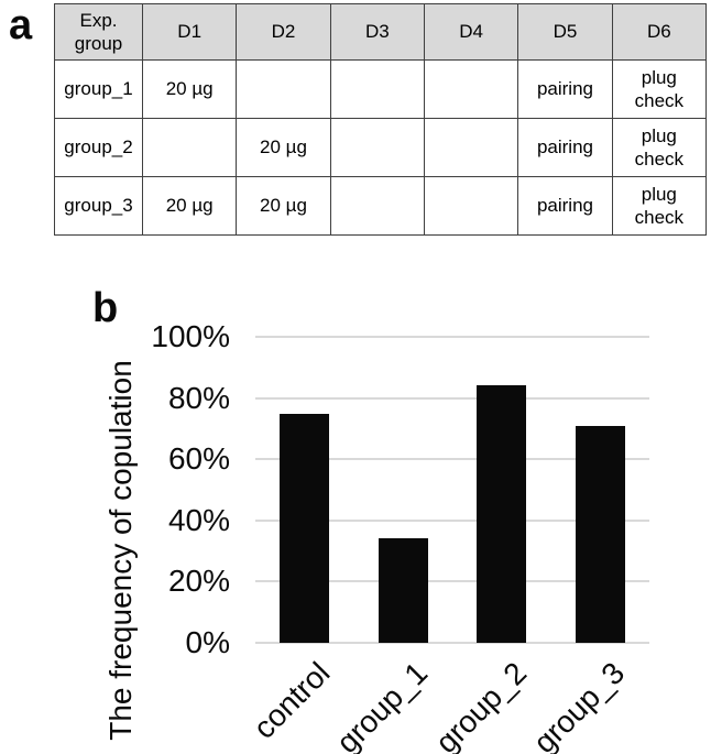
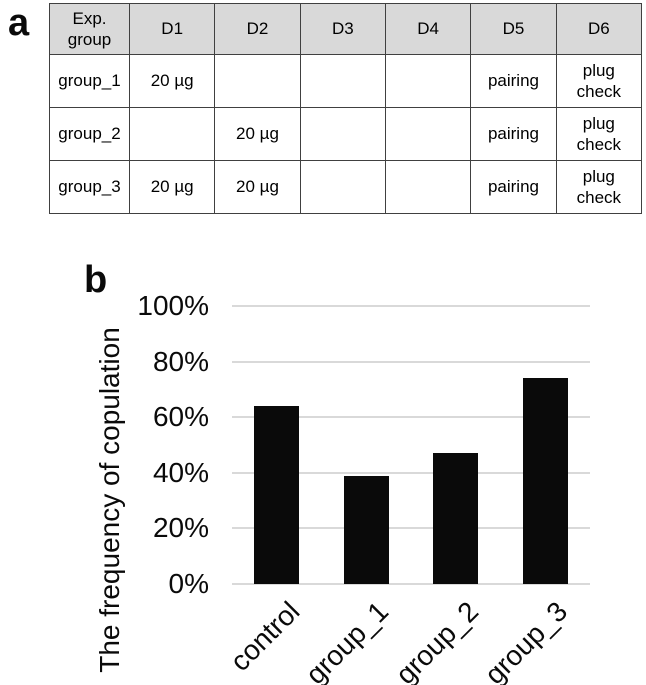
control: 75% -> 64%
group_1: 34% -> 39%
group_2: 84% -> 47%
group_3: 71% -> 74%
